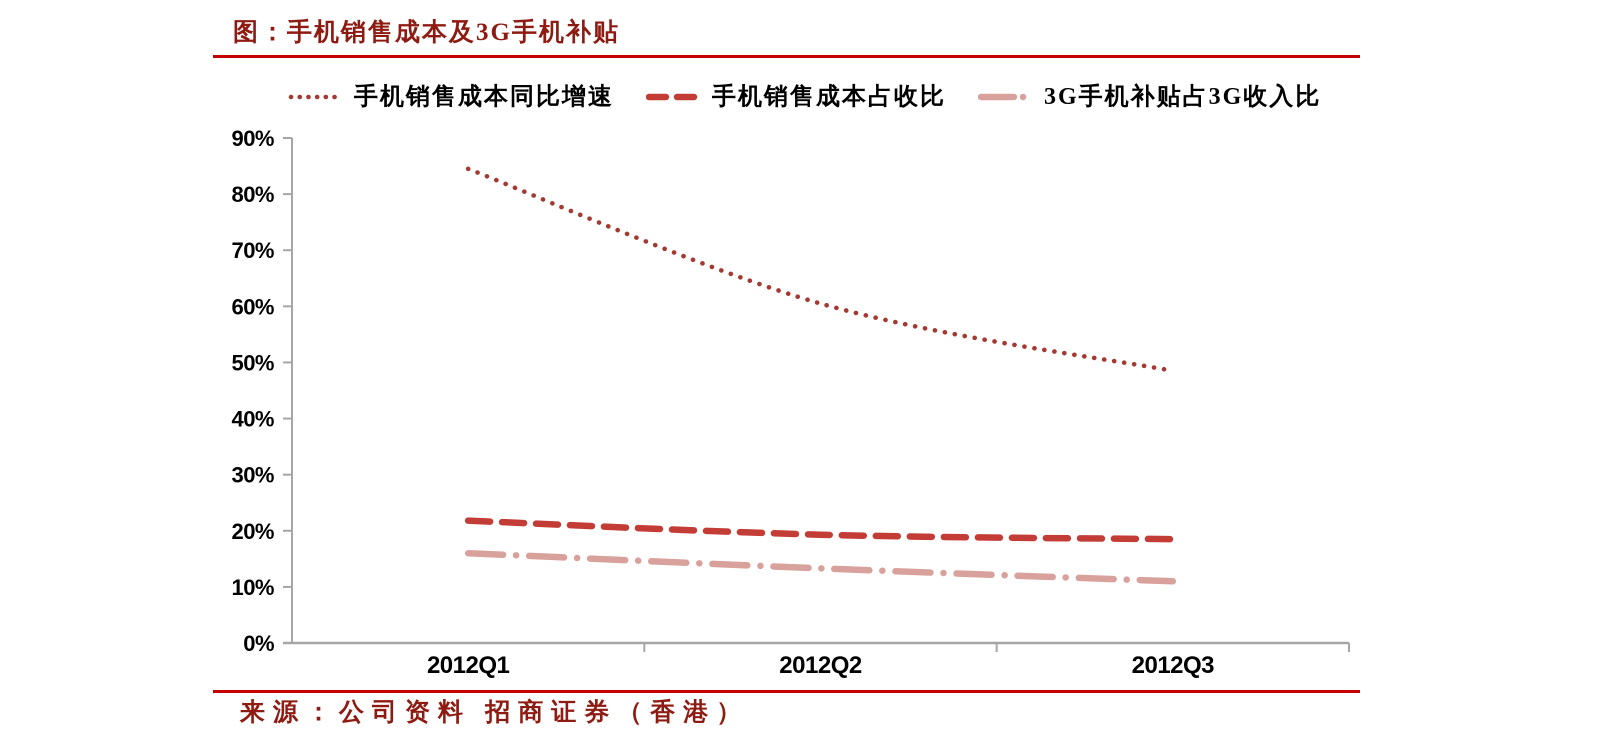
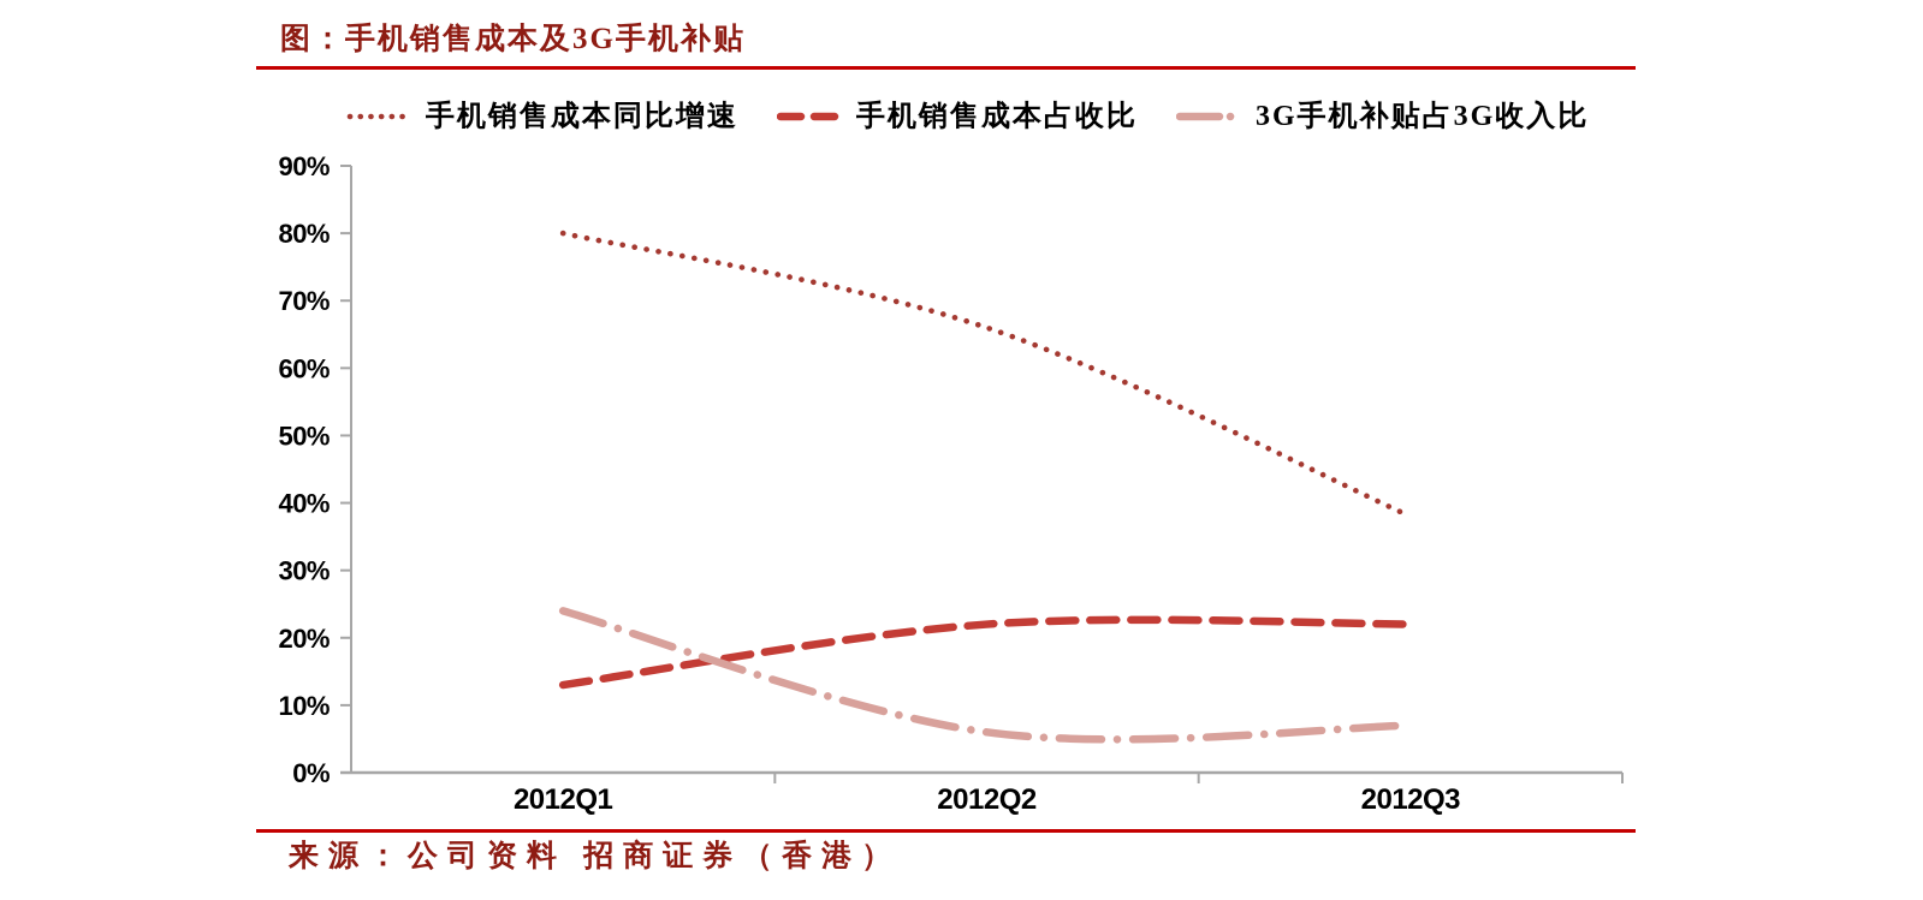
手机销售成本同比增速/2012Q1: 84% -> 80%
手机销售成本占收比/2012Q1: 22% -> 13%
3G手机补贴占3G收入比/2012Q1: 16% -> 24%
手机销售成本同比增速/2012Q2: 60% -> 66%
手机销售成本占收比/2012Q2: 19% -> 22%
3G手机补贴占3G收入比/2012Q2: 13% -> 6%
手机销售成本同比增速/2012Q3: 48% -> 38%
手机销售成本占收比/2012Q3: 18% -> 22%
3G手机补贴占3G收入比/2012Q3: 11% -> 7%
